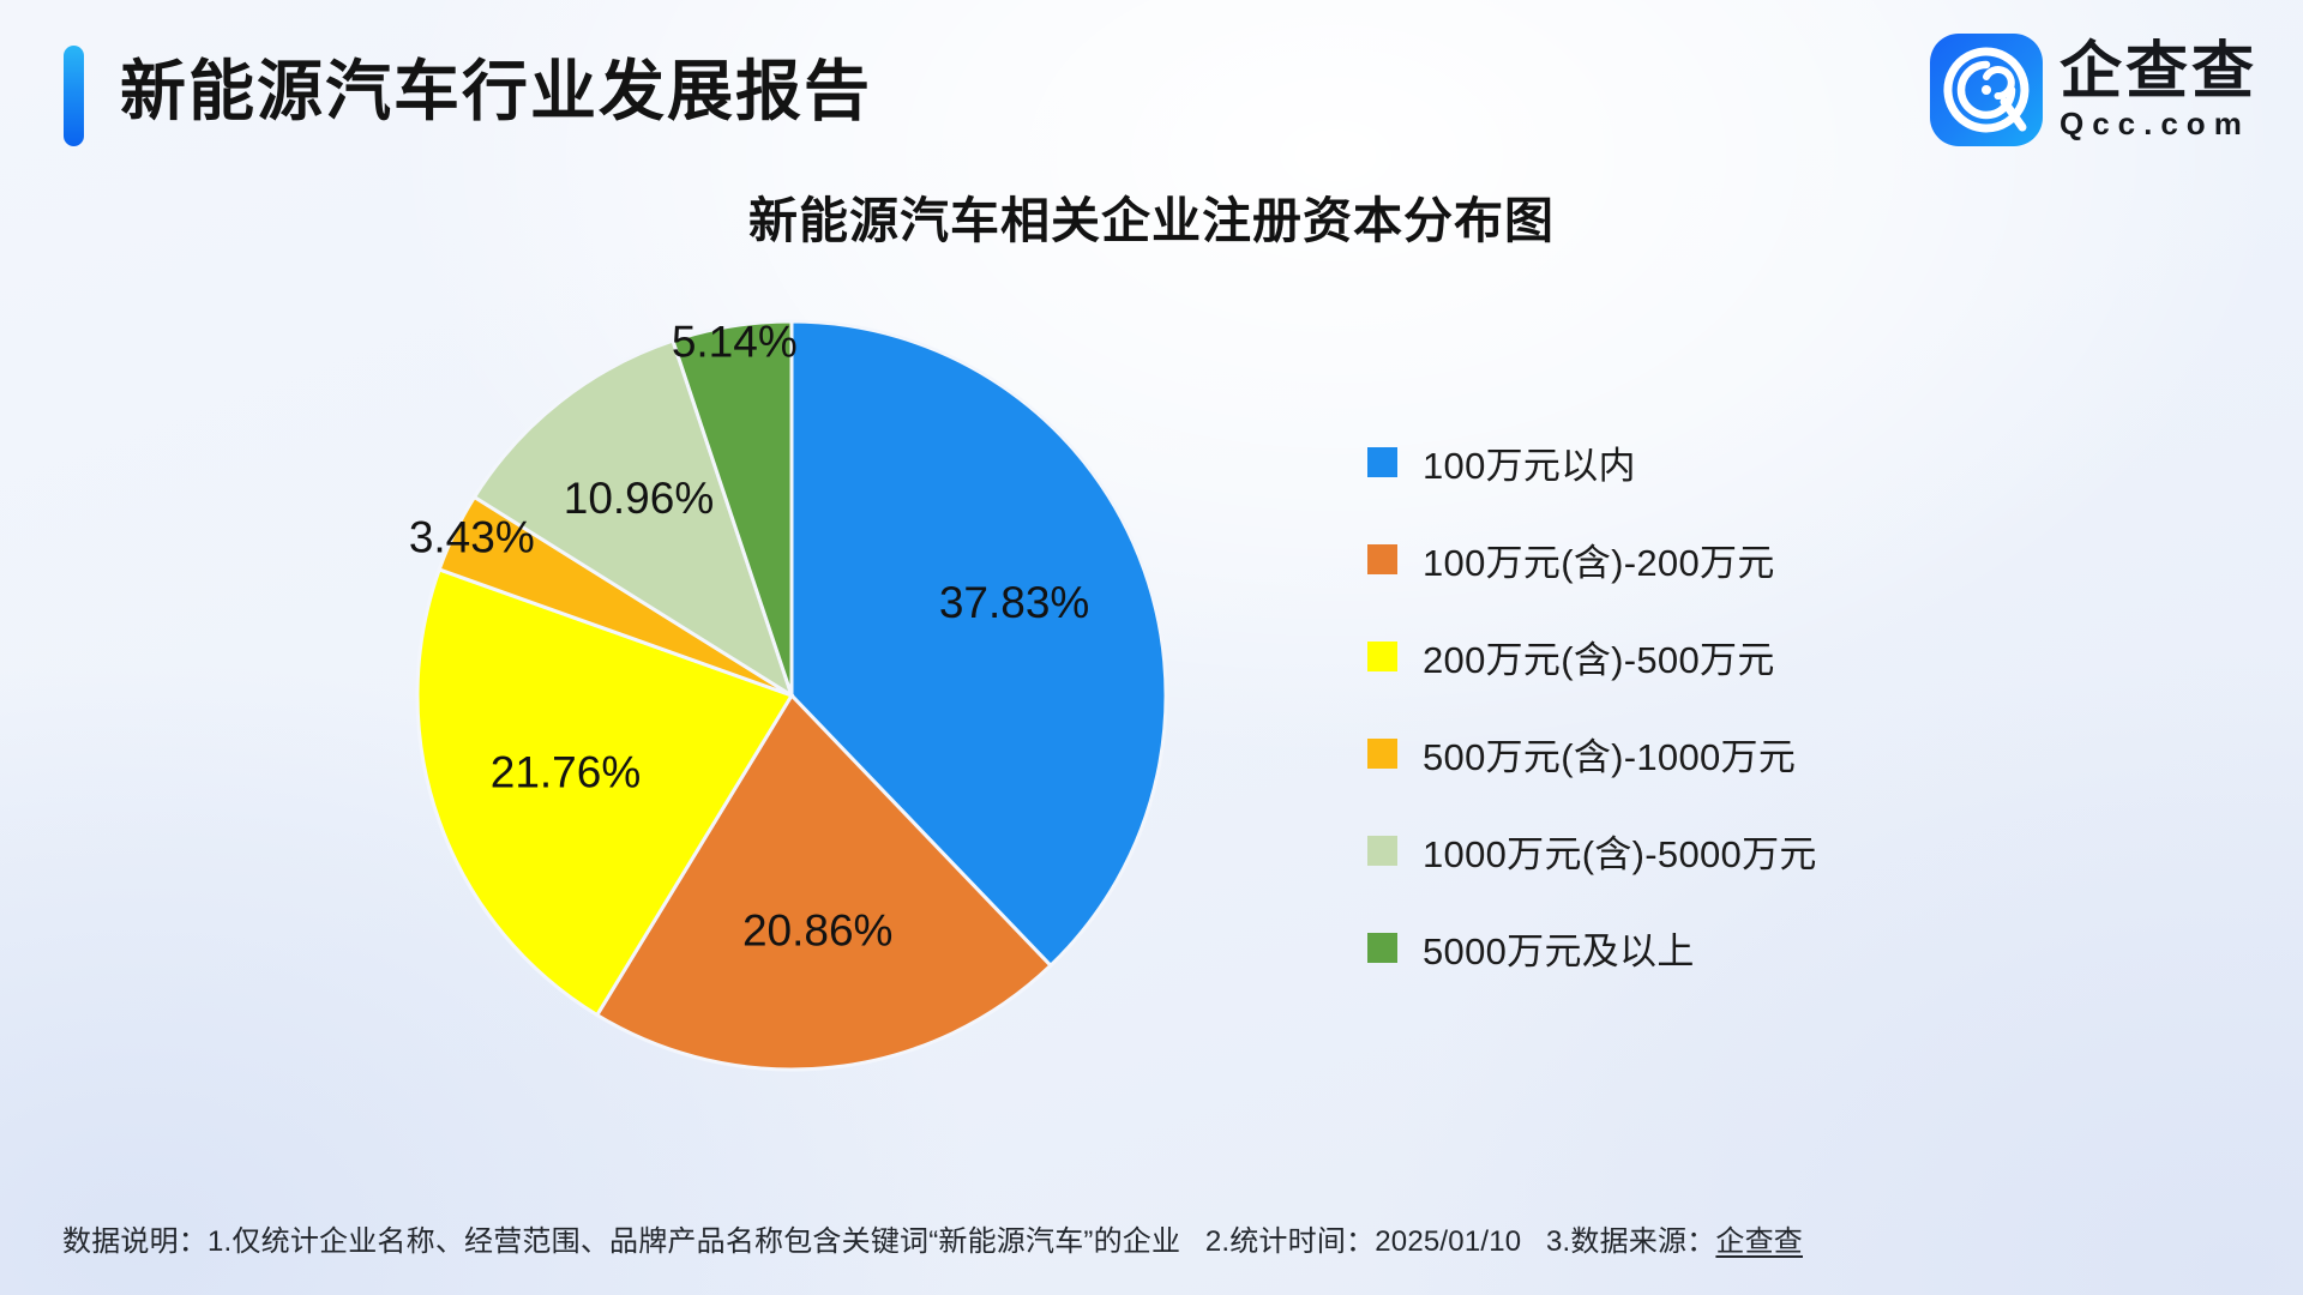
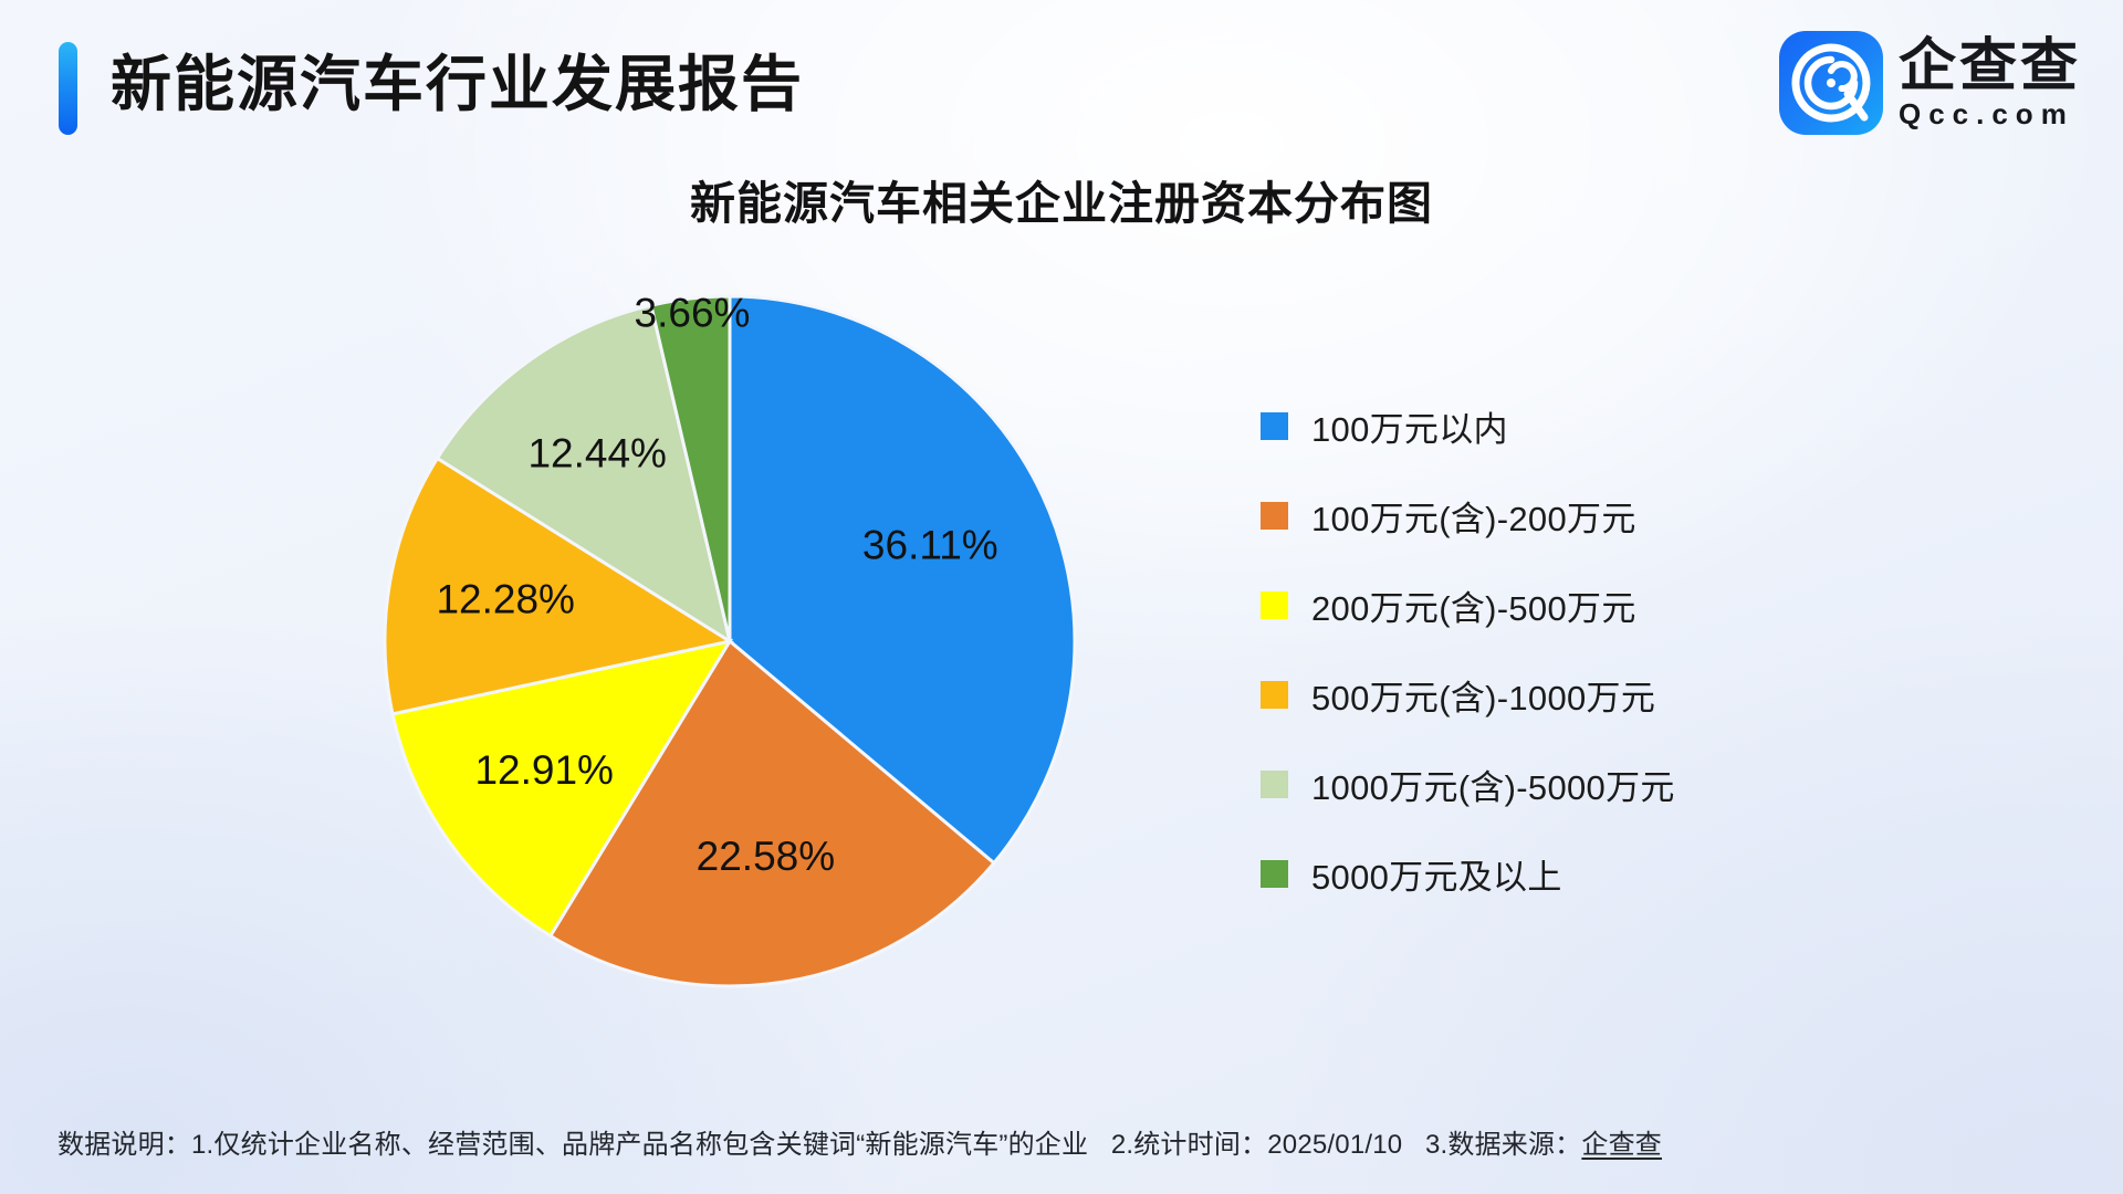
100万元以内: 37.83% -> 36.11%
100万元(含)-200万元: 20.86% -> 22.58%
200万元(含)-500万元: 21.76% -> 12.91%
500万元(含)-1000万元: 3.43% -> 12.28%
1000万元(含)-5000万元: 10.96% -> 12.44%
5000万元及以上: 5.14% -> 3.66%
